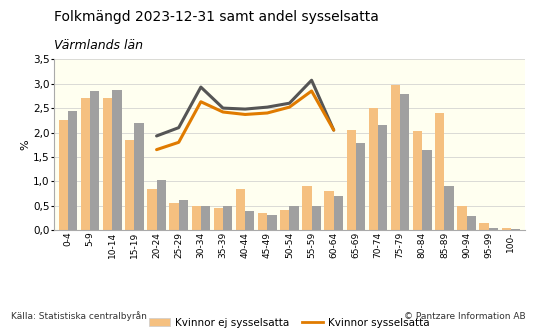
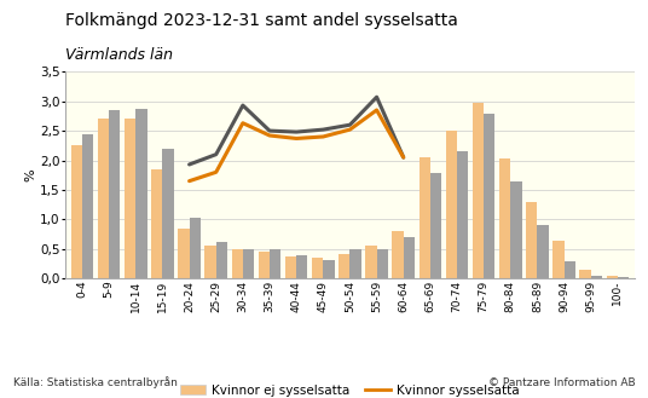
Kvinnor ej sysselsatta/40-44: 0,85 -> 0,37
Kvinnor ej sysselsatta/55-59: 0,90 -> 0,55
Kvinnor ej sysselsatta/85-89: 2,40 -> 1,30
Kvinnor ej sysselsatta/90-94: 0,50 -> 0,65
